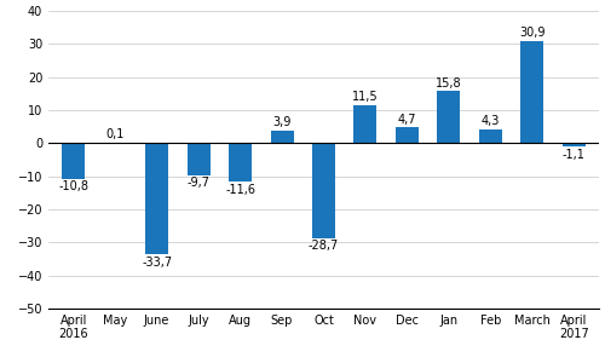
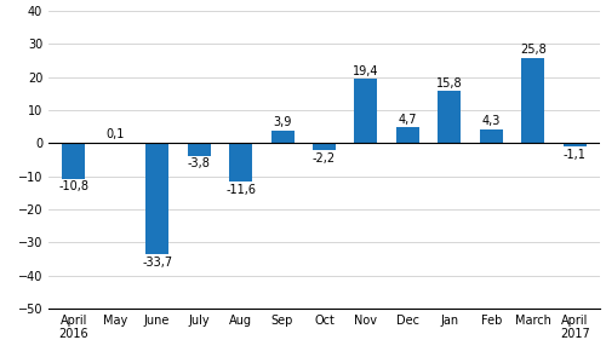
July: -9,7 -> -3,8
Oct: -28,7 -> -2,2
Nov: 11,5 -> 19,4
March: 30,9 -> 25,8
